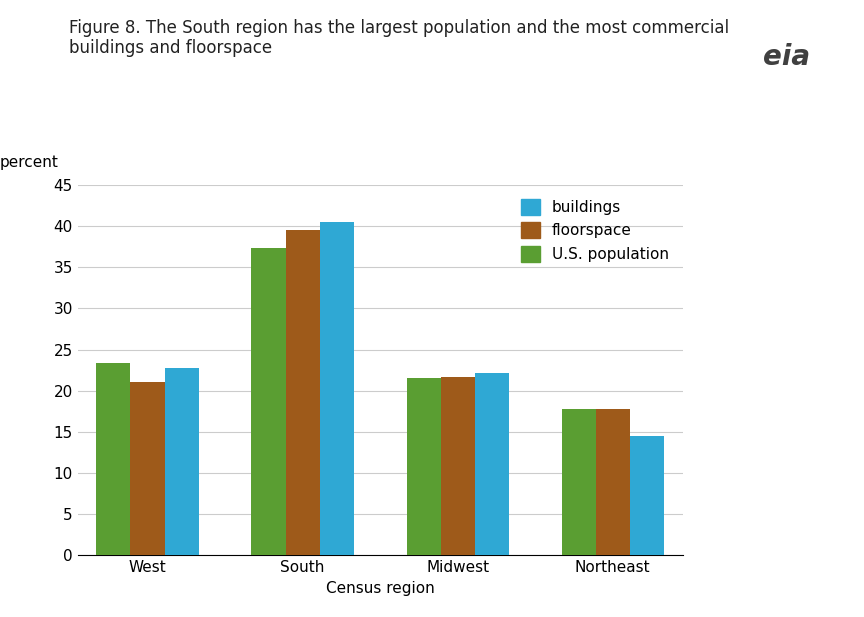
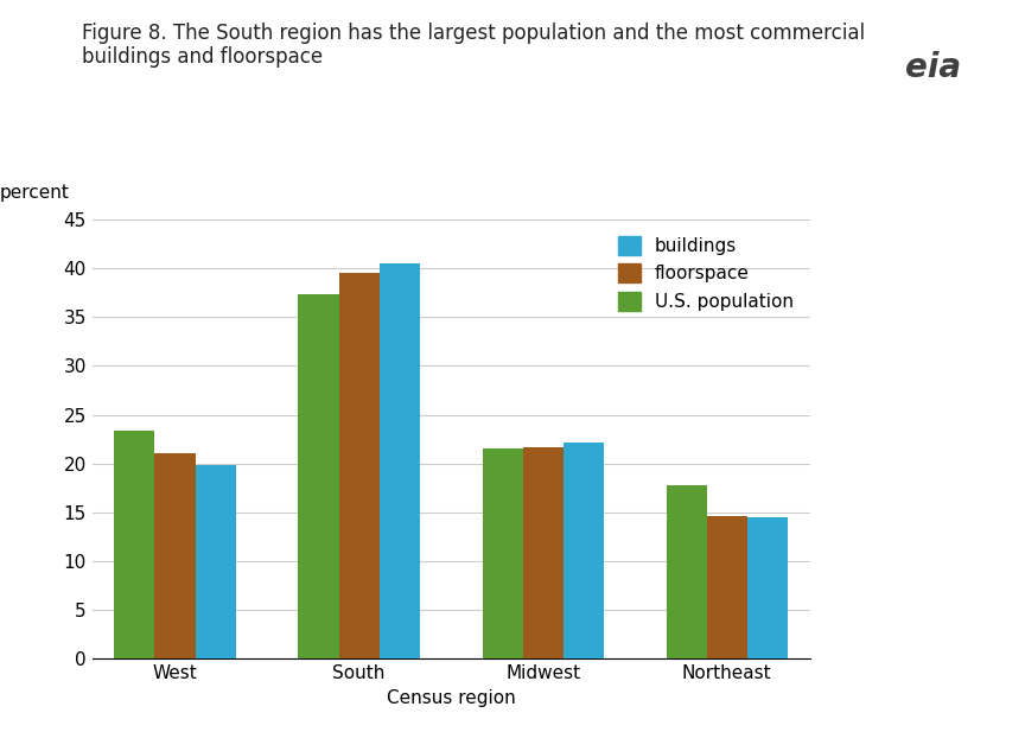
buildings/West: 22.8 -> 19.8
floorspace/Northeast: 17.8 -> 14.6
